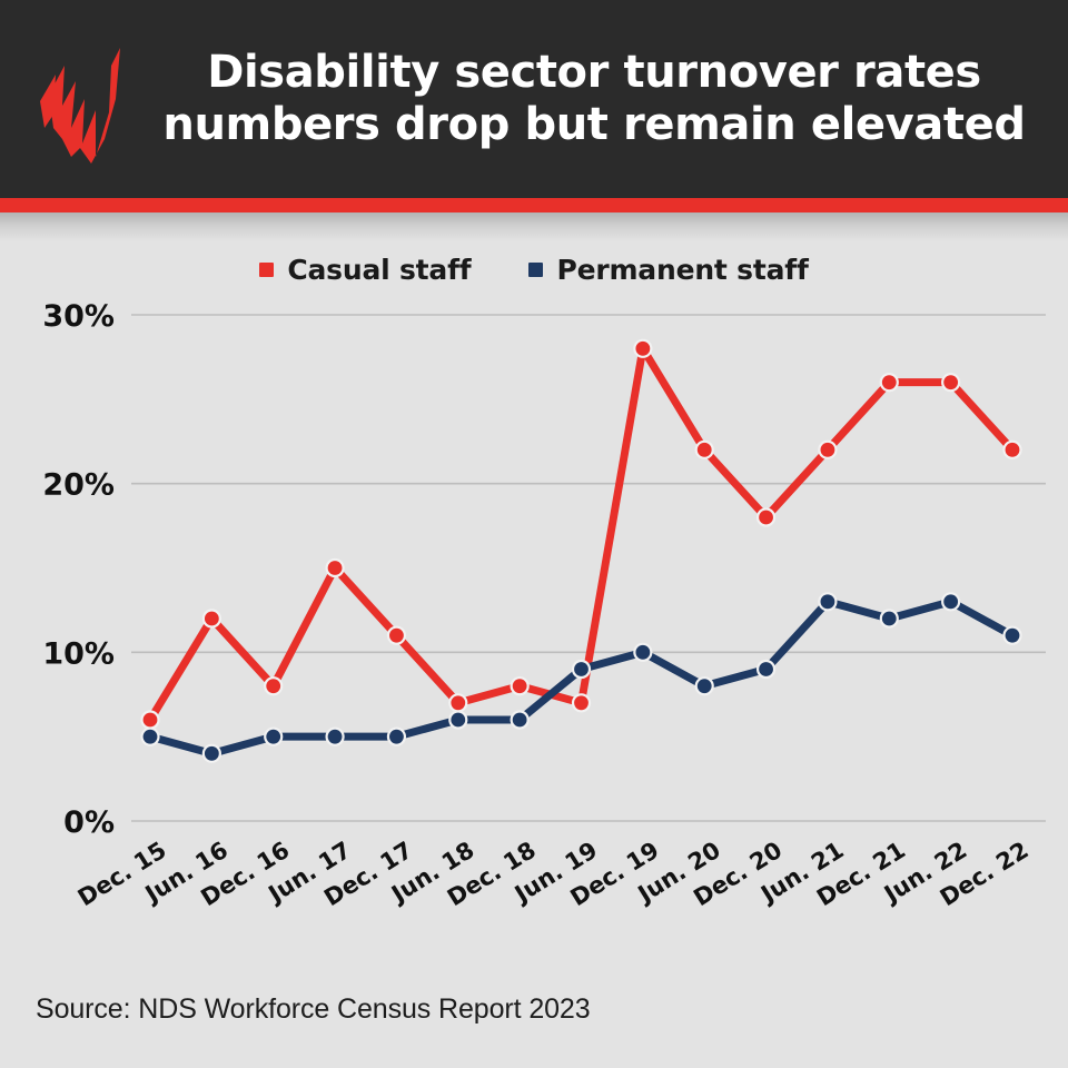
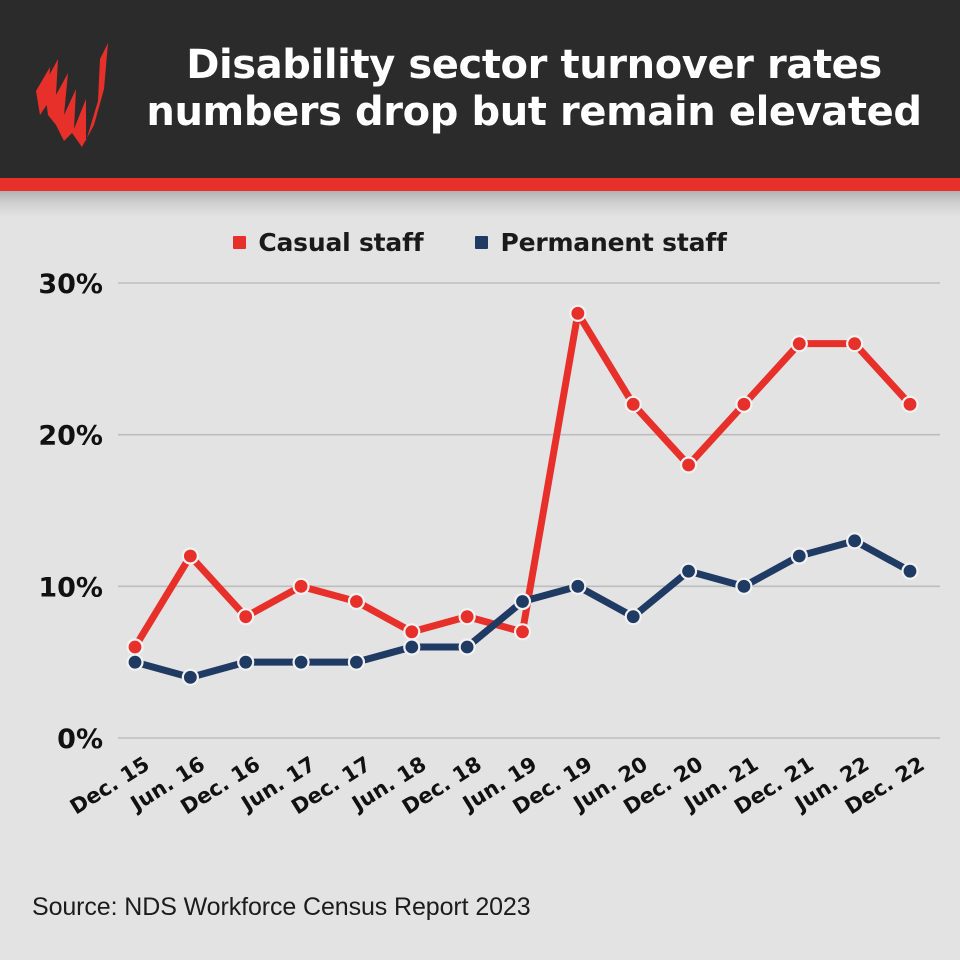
Casual staff/Jun. 17: 15% -> 10%
Casual staff/Dec. 17: 11% -> 9%
Permanent staff/Dec. 20: 9% -> 11%
Permanent staff/Jun. 21: 13% -> 10%
